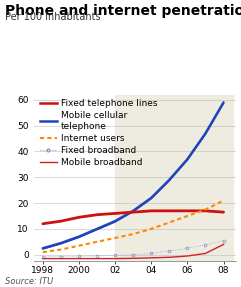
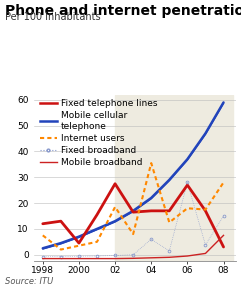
Internet users/1998: 1.0 -> 7.5
Fixed telephone lines/2000: 14.5 -> 4.5
Fixed telephone lines/02: 16.0 -> 27.5
Internet users/02: 6.5 -> 18.5
Internet users/04: 10.0 -> 35.5
Fixed broadband/04: 0.5 -> 6.0
Fixed telephone lines/06: 17.0 -> 27.0
Internet users/06: 15.0 -> 18.0
Fixed broadband/06: 2.5 -> 28.0
Fixed telephone lines/08: 16.5 -> 3.0
Internet users/08: 21.0 -> 28.0
Fixed broadband/08: 5.5 -> 15.0
Mobile broadband/08: 4.0 -> 7.5
